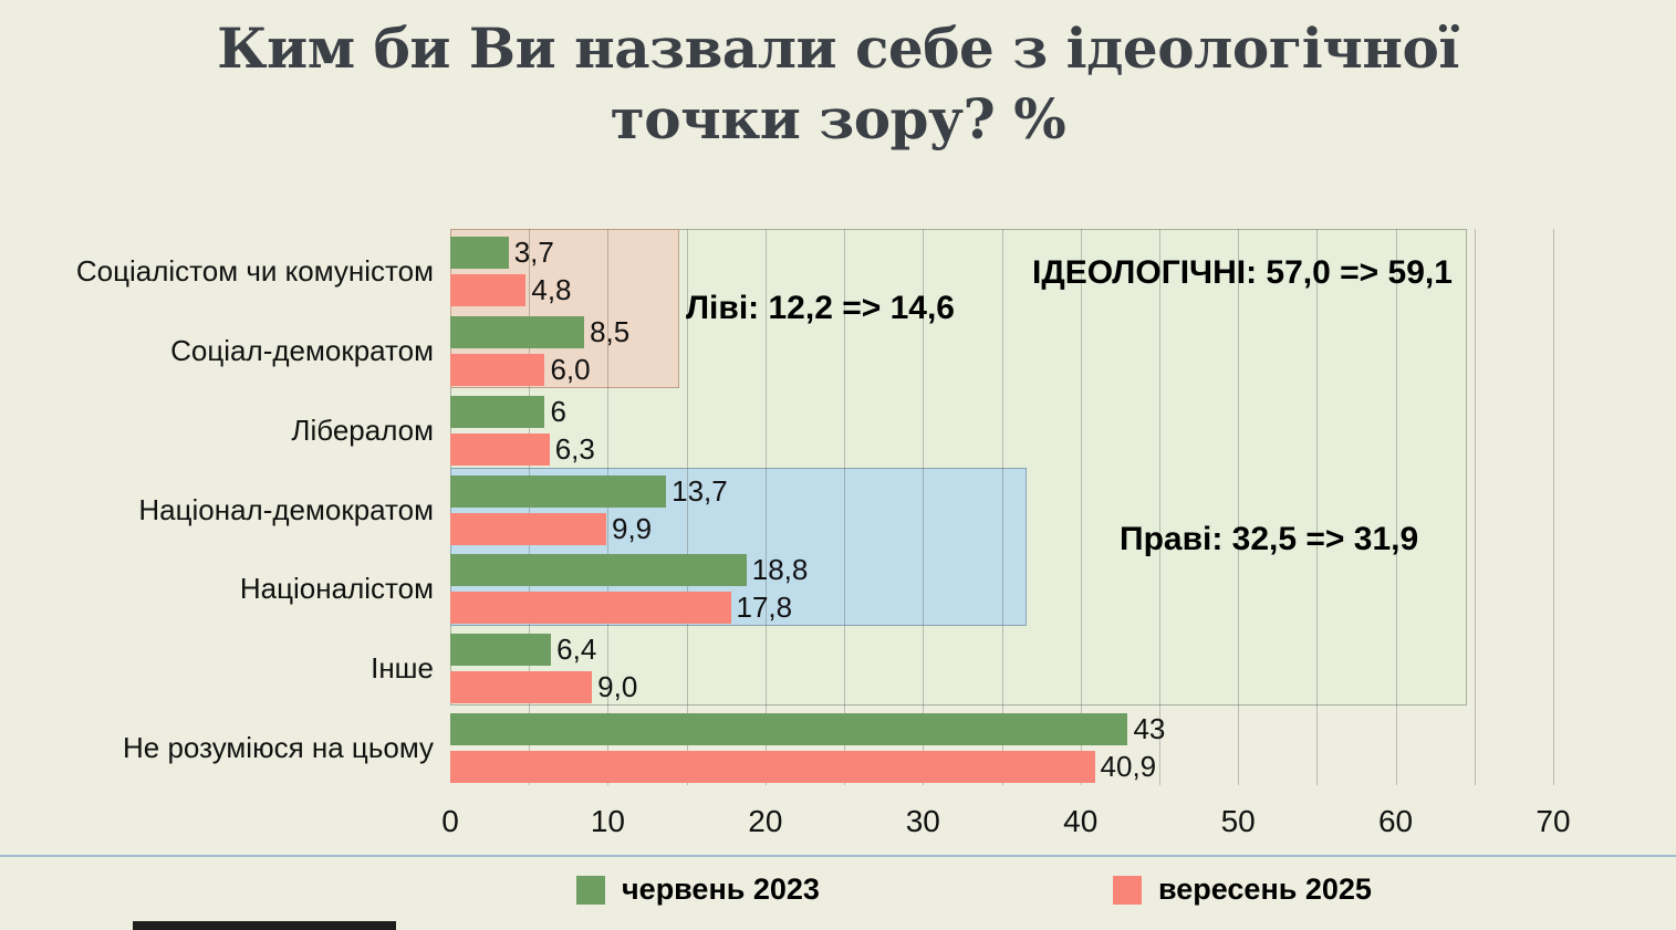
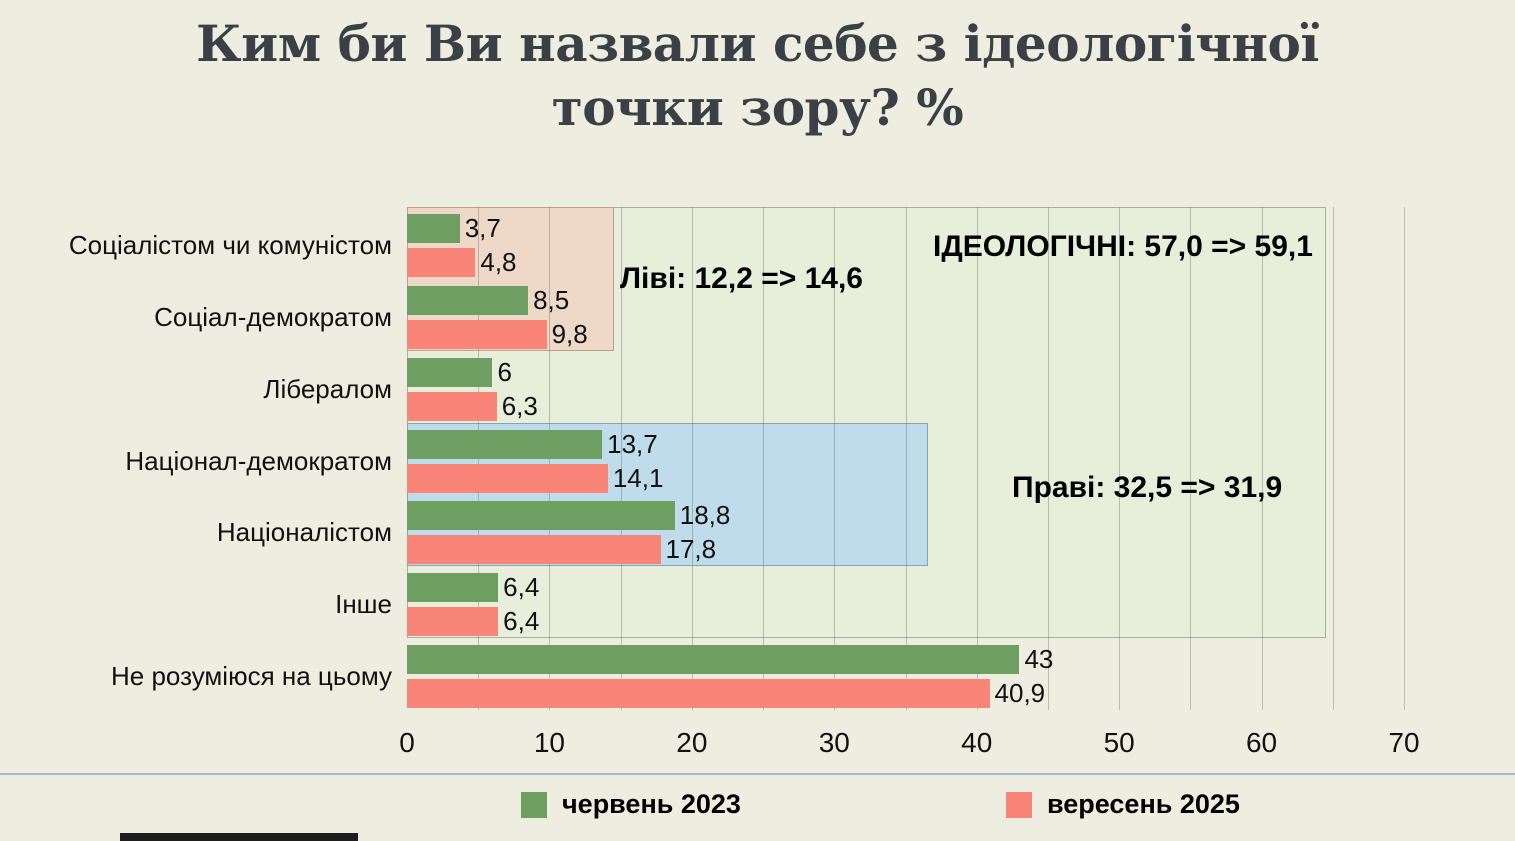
вересень 2025/Соціал-демократом: 6,0 -> 9,8
вересень 2025/Націонал-демократом: 9,9 -> 14,1
вересень 2025/Інше: 9,0 -> 6,4
